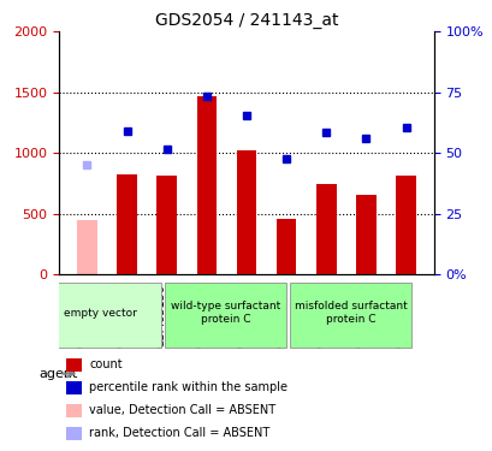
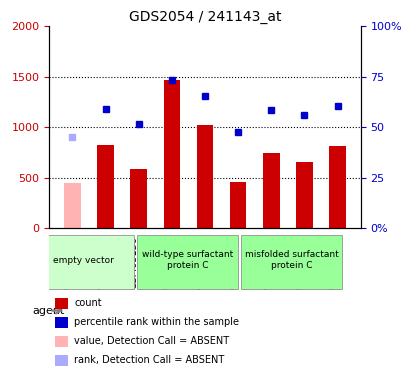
GSM65136: 820 -> 590
